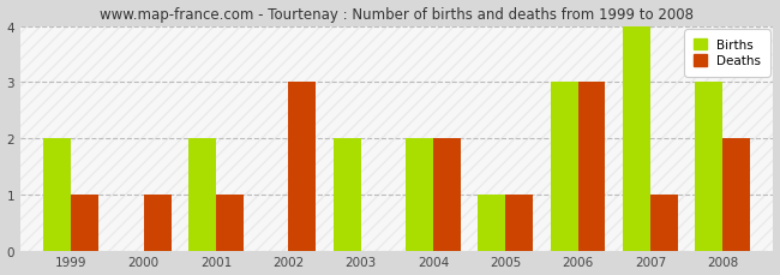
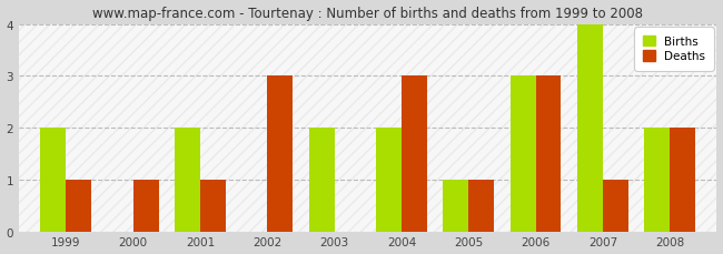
Deaths/2004: 2 -> 3
Births/2008: 3 -> 2
